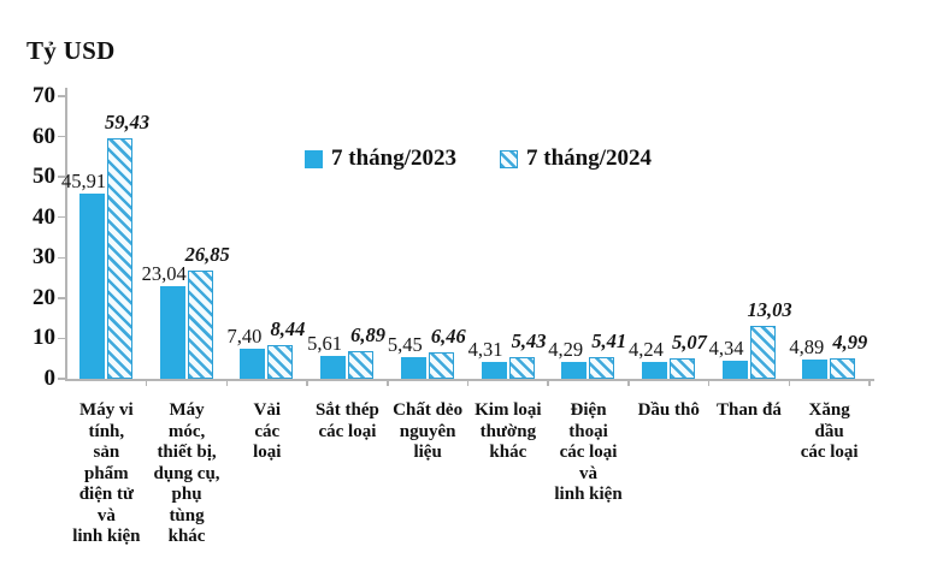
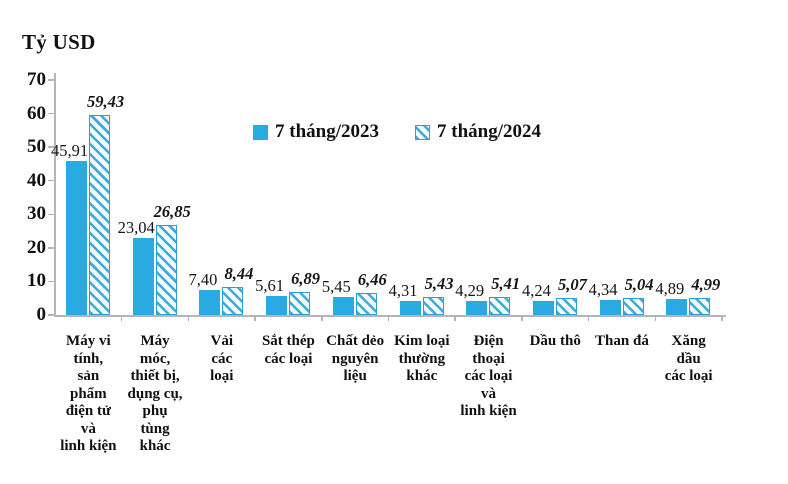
7 tháng/2024/Than đá: 13,03 -> 5,04
